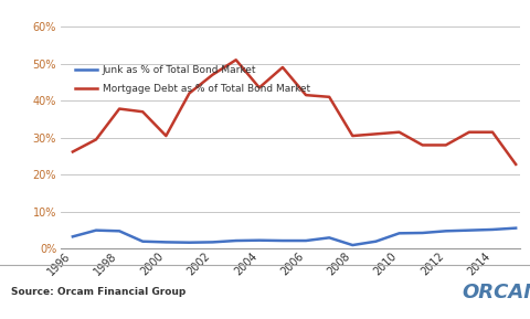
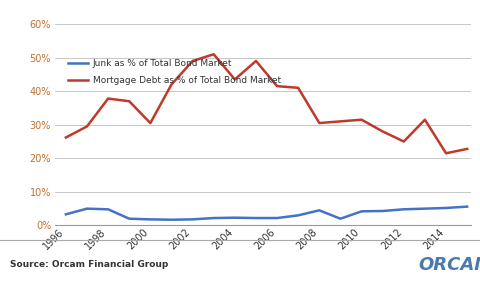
Mortgage Debt as % of Total Bond Market/2002: 47.0% -> 49.0%
Junk as % of Total Bond Market/2008: 1.0% -> 4.5%
Mortgage Debt as % of Total Bond Market/2012: 28.0% -> 25.0%
Mortgage Debt as % of Total Bond Market/2014: 31.5% -> 21.5%
